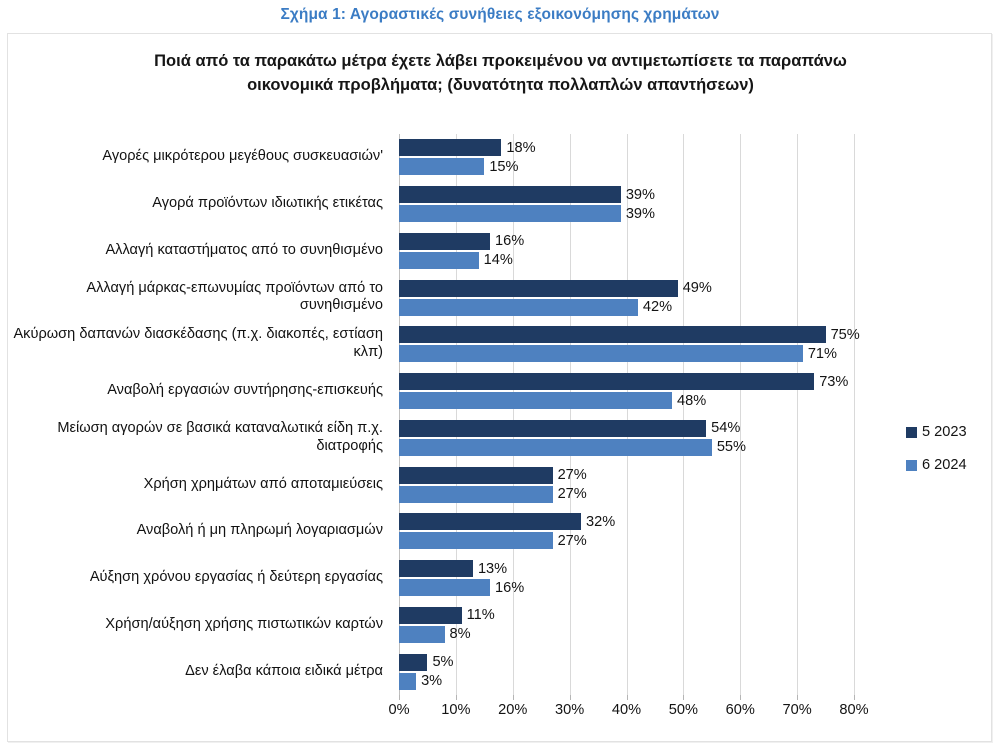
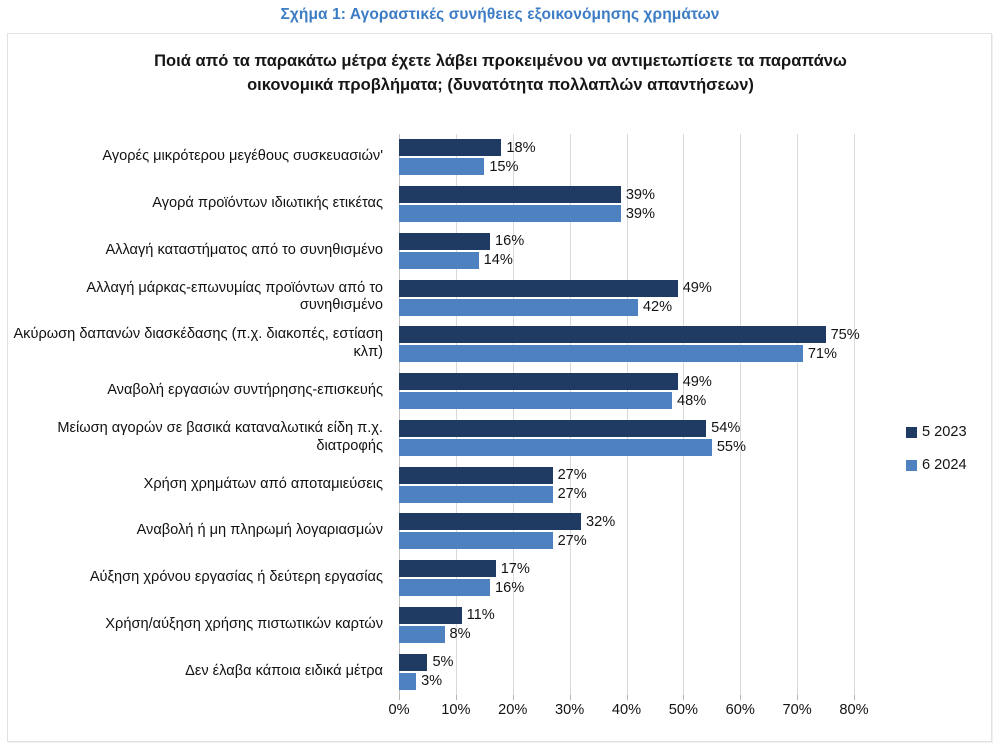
5 2023/Αναβολή εργασιών συντήρησης-επισκευής: 73% -> 49%
5 2023/Αύξηση χρόνου εργασίας ή δεύτερη εργασίας: 13% -> 17%
